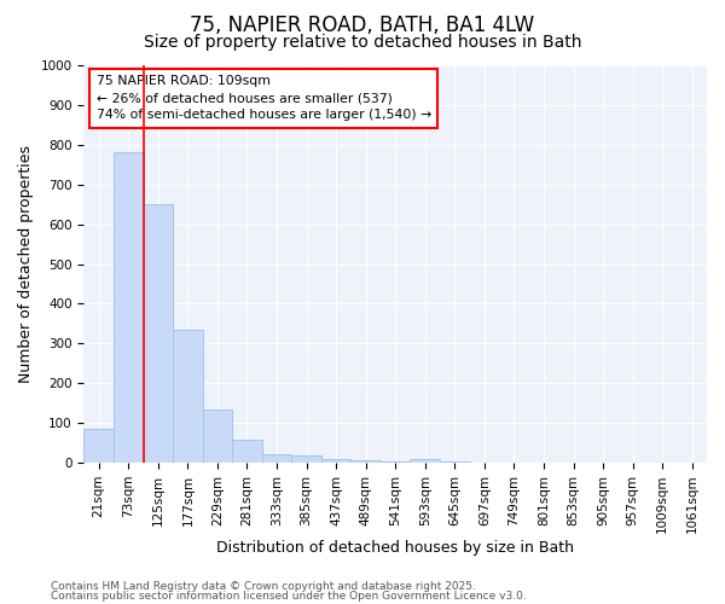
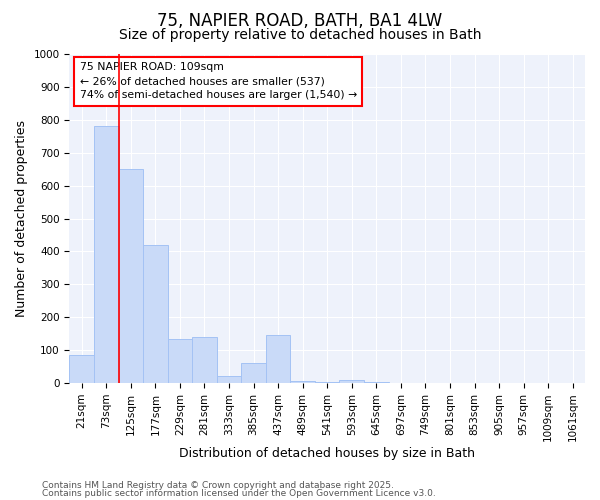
177sqm: 335 -> 420
281sqm: 58 -> 140
385sqm: 18 -> 60
437sqm: 8 -> 145
